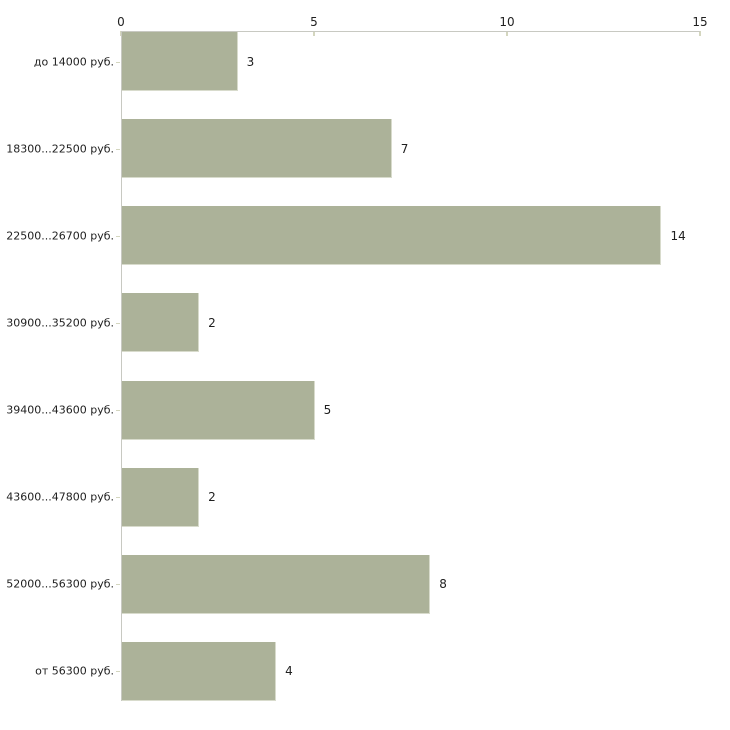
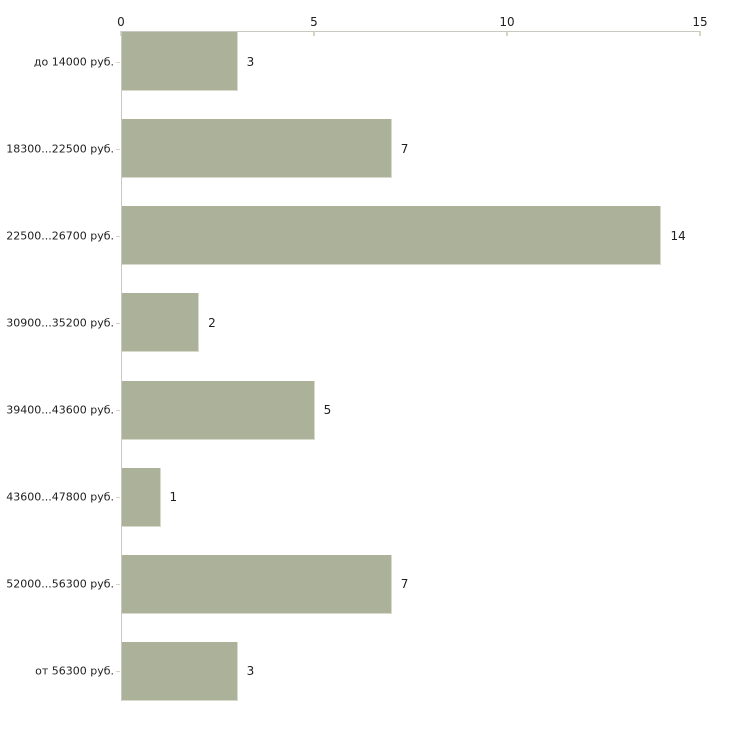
43600...47800 руб.: 2 -> 1
52000...56300 руб.: 8 -> 7
от 56300 руб.: 4 -> 3
